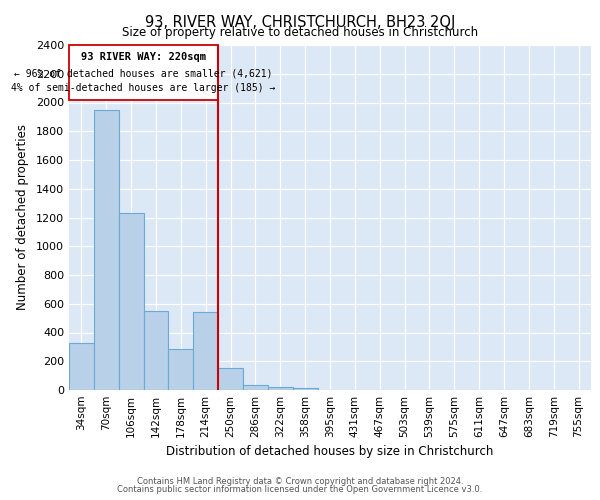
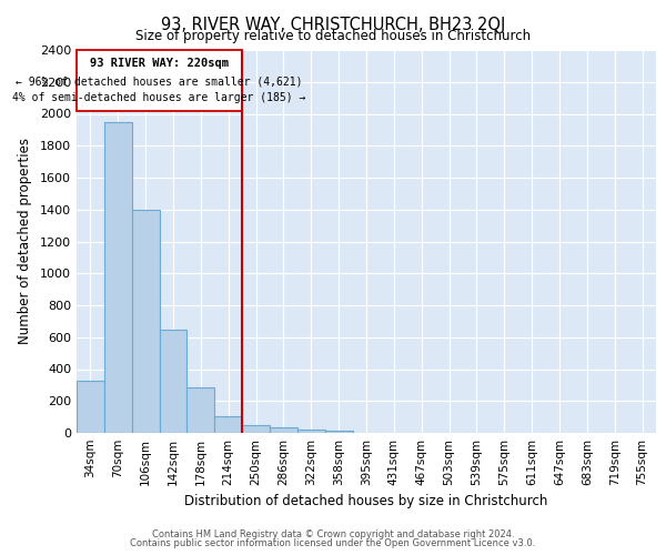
106sqm: 1230 -> 1400
142sqm: 550 -> 650
214sqm: 540 -> 100
250sqm: 150 -> 50
